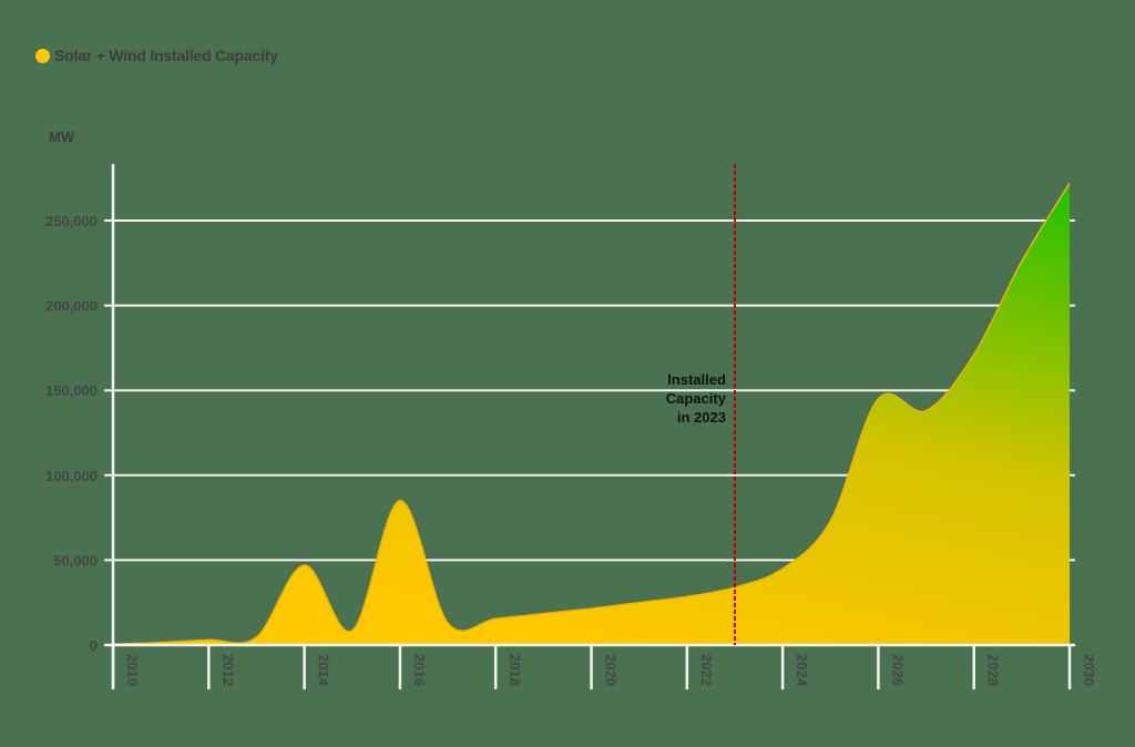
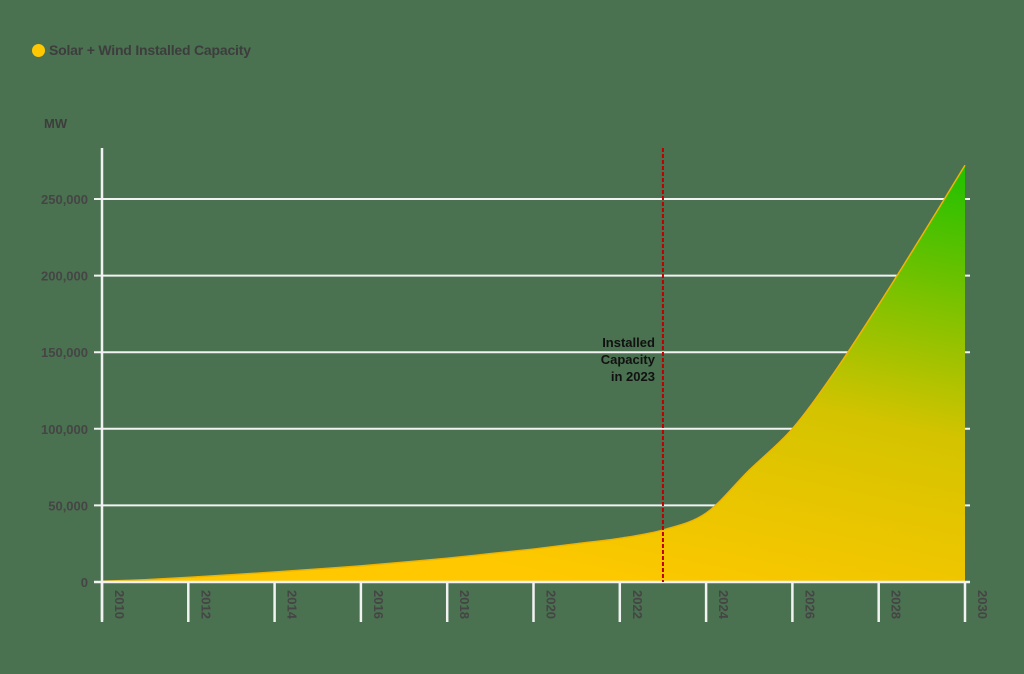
2014: 47000 -> 6000
2016: 85000 -> 10000
2026: 145000 -> 100000
2028: 171000 -> 181000
